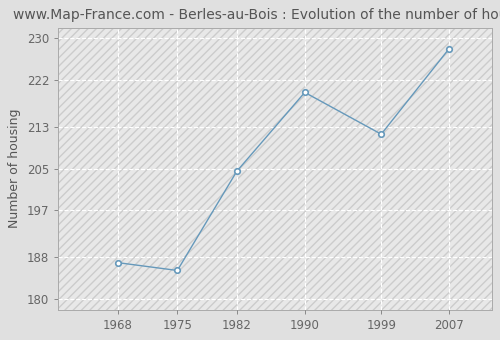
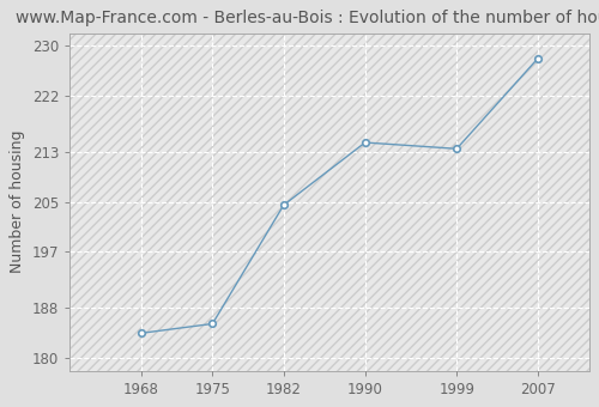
1968: 187.0 -> 184.0
1990: 219.6 -> 214.5
1999: 211.6 -> 213.5
